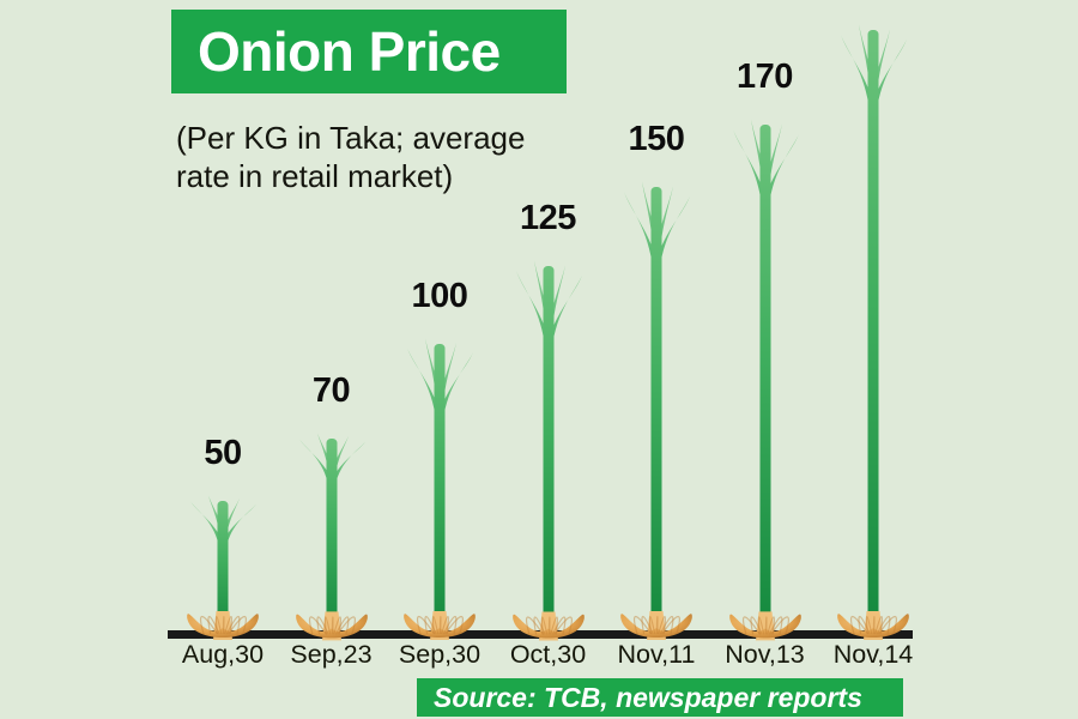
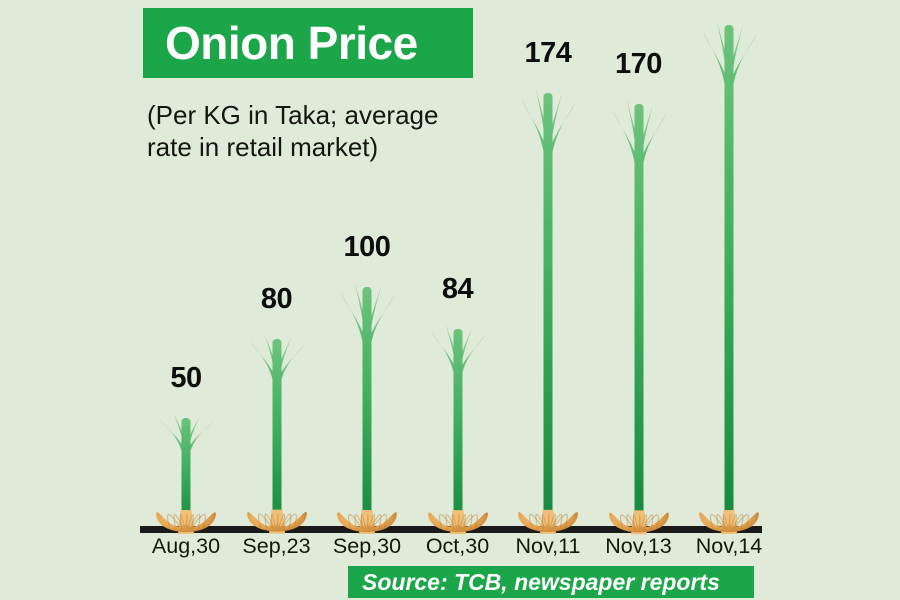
Sep,23: 70 -> 80
Oct,30: 125 -> 84
Nov,11: 150 -> 174
